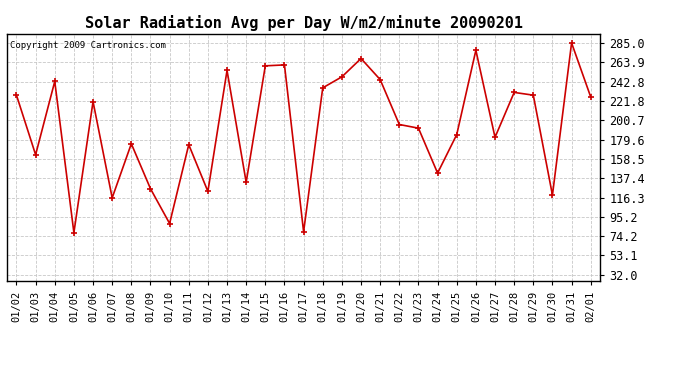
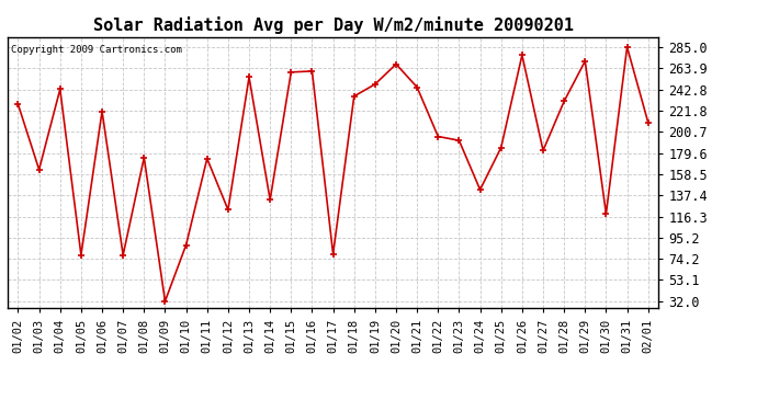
01/07: 116 -> 78
01/09: 126 -> 32
01/29: 228 -> 271
02/01: 226 -> 210
